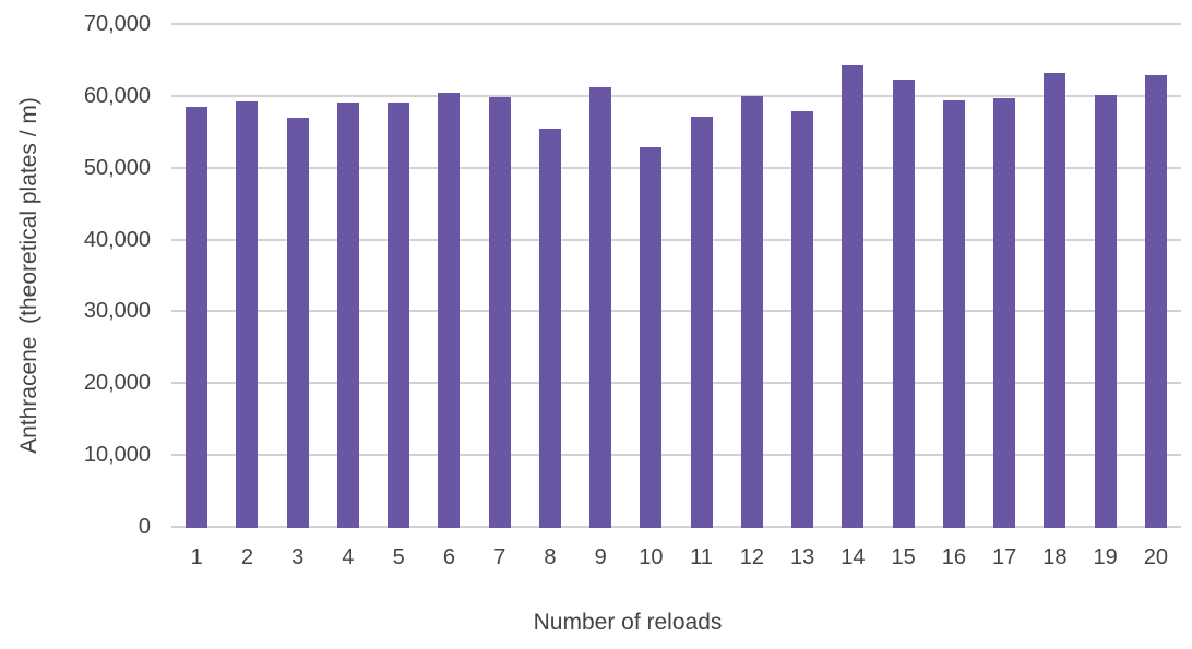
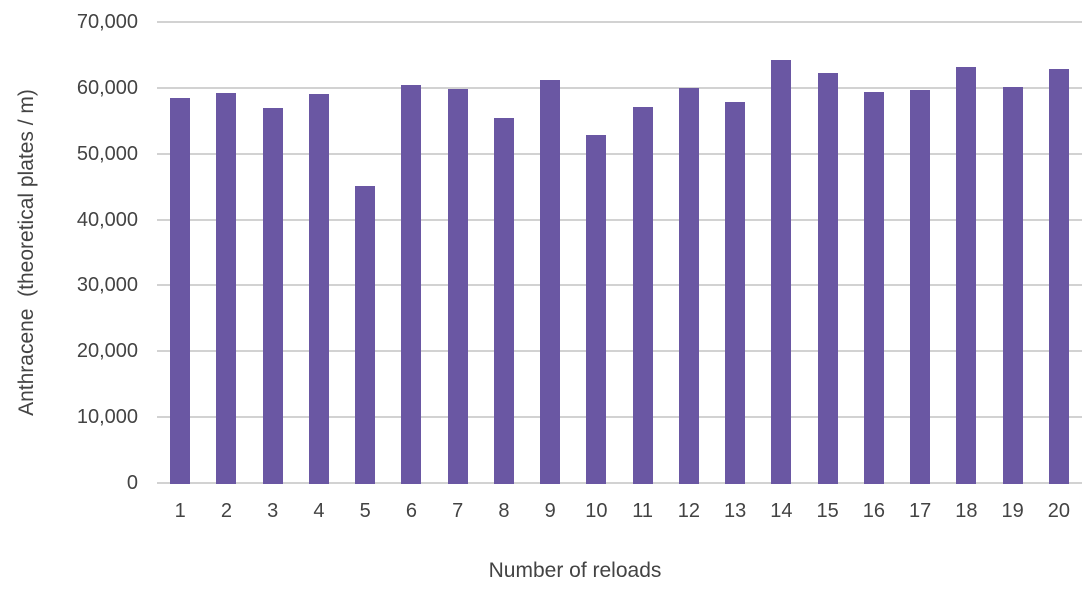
5: 59000 -> 45000
